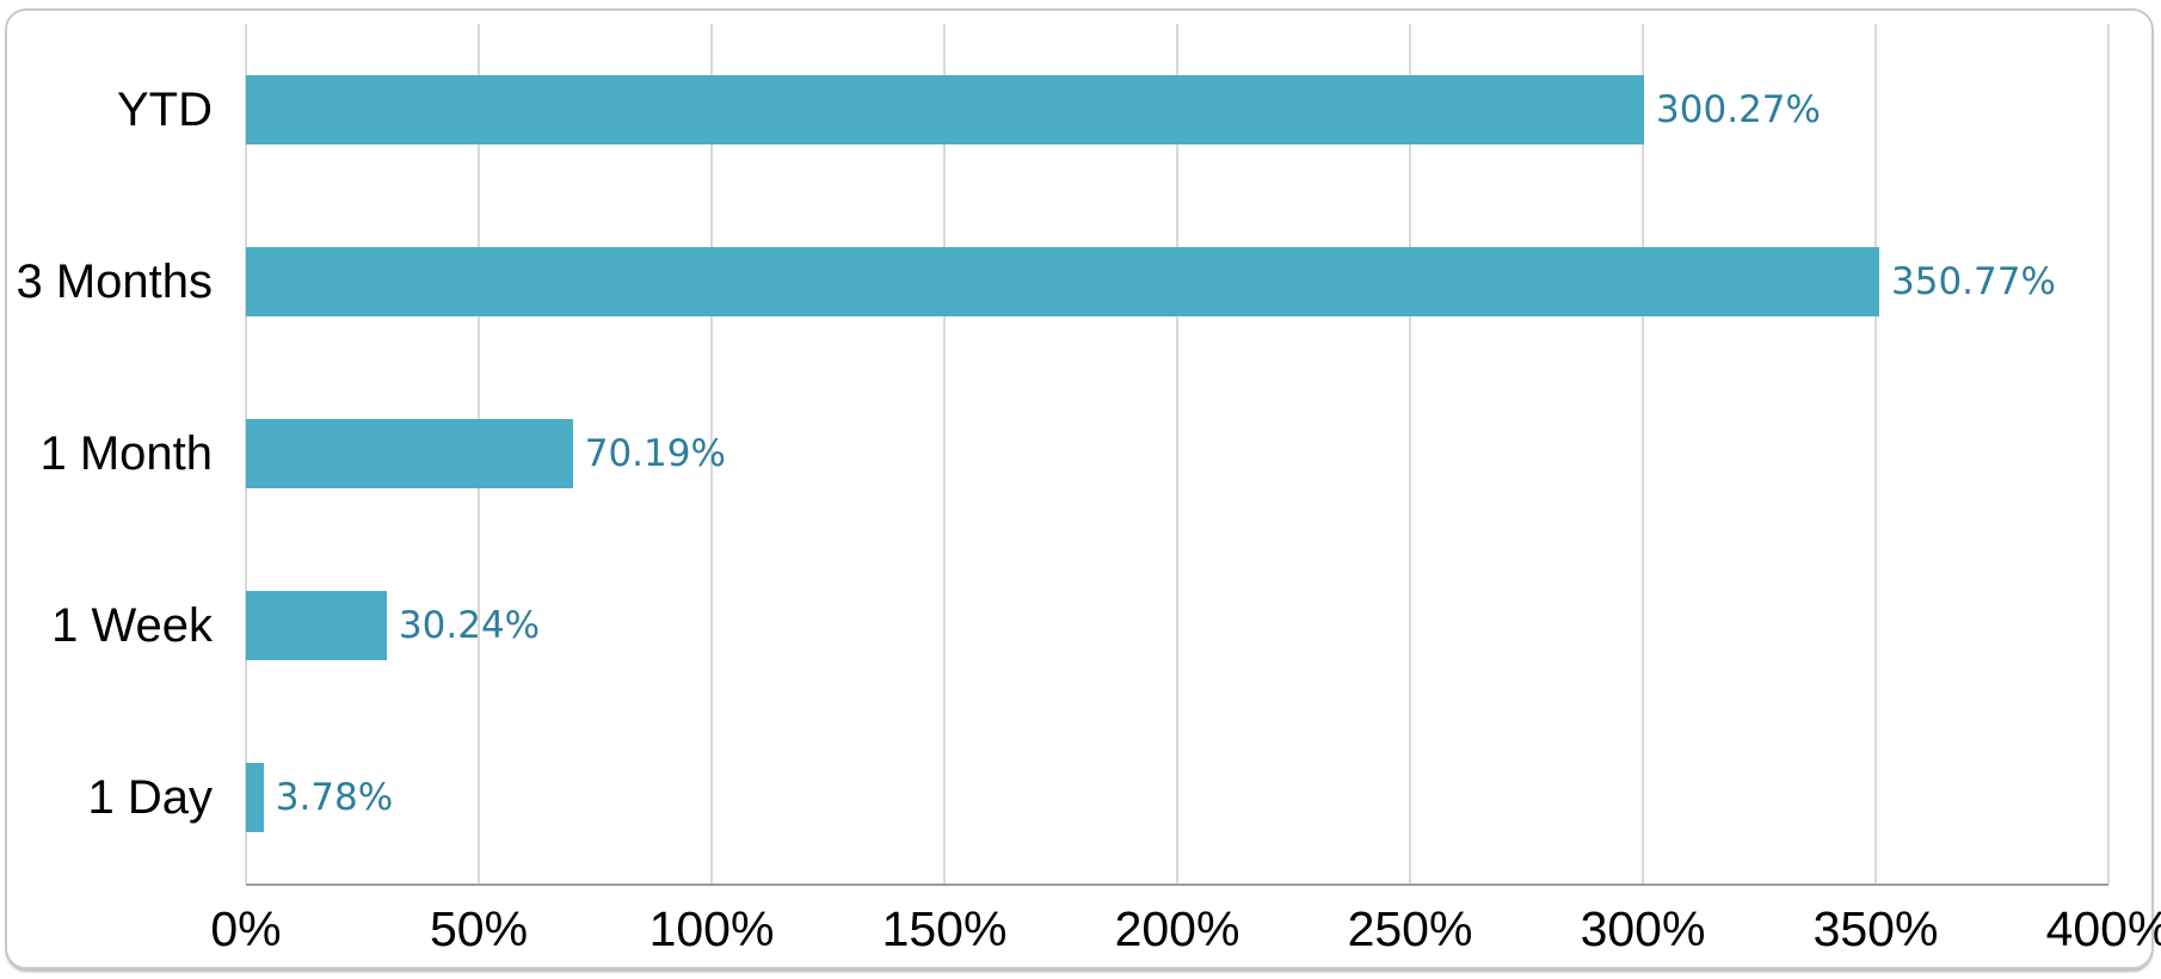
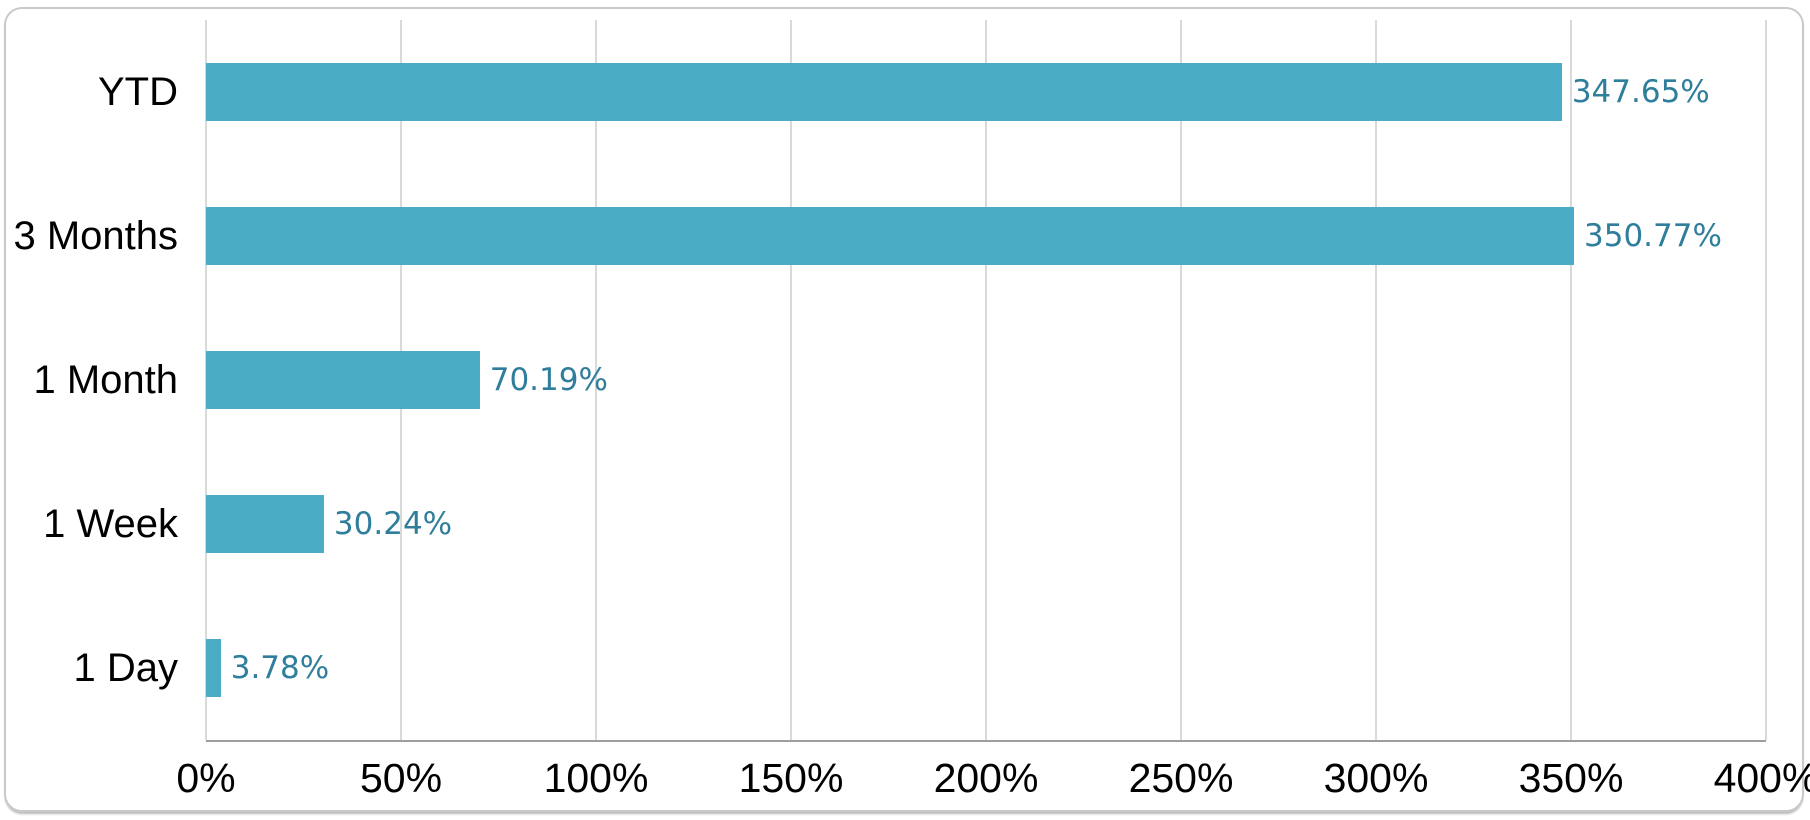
YTD: 300.27% -> 347.65%
